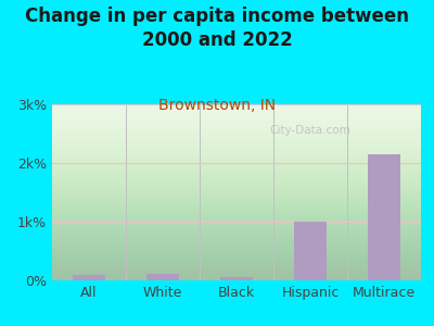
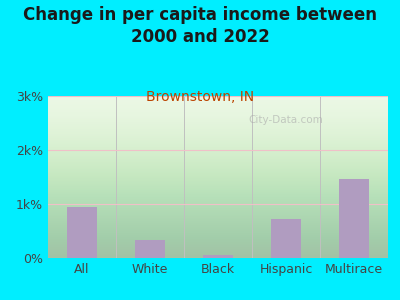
All: 0.10k% -> 0.94k%
White: 0.11k% -> 0.34k%
Hispanic: 1.00k% -> 0.72k%
Multirace: 2.15k% -> 1.46k%
